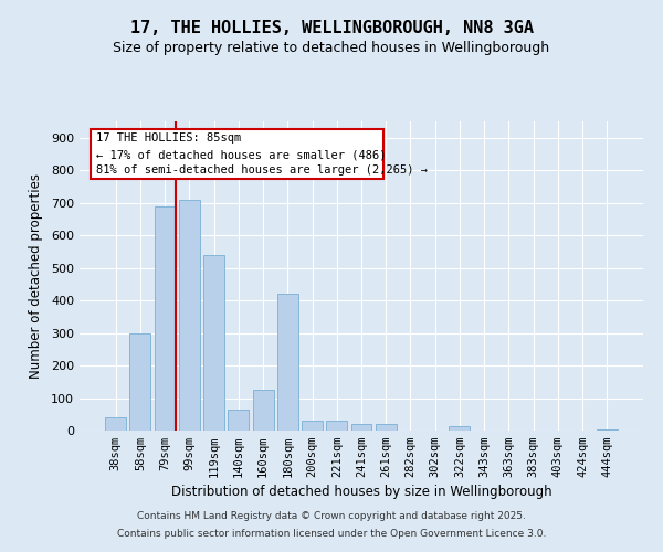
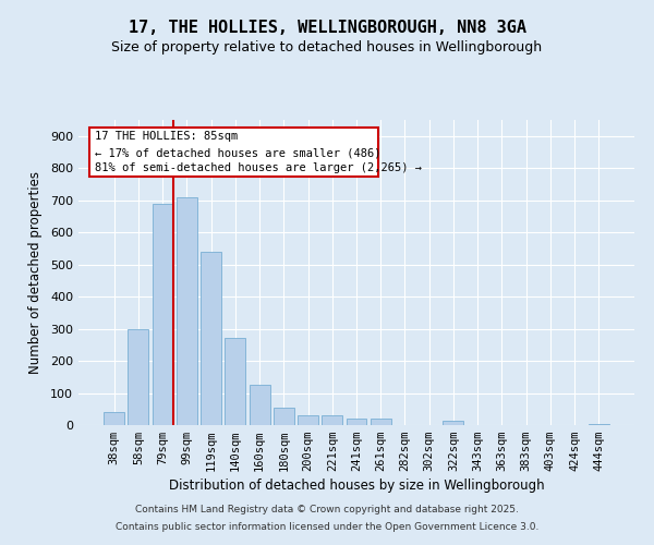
140sqm: 65 -> 270
180sqm: 420 -> 55
